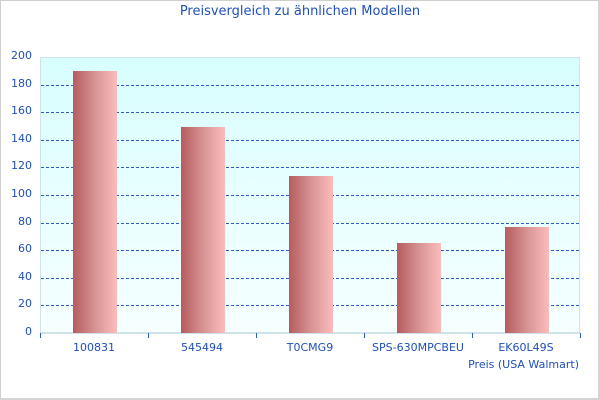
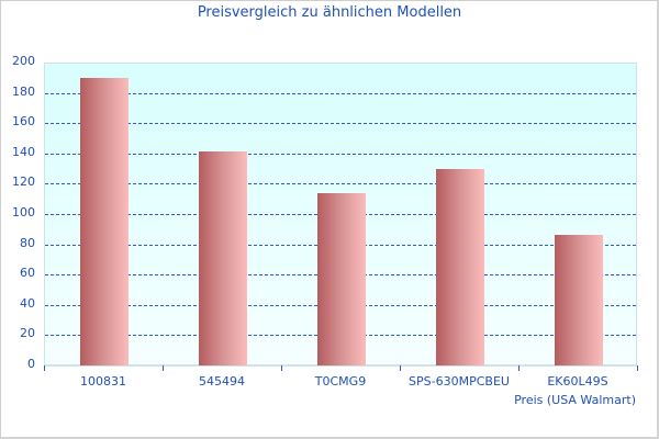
545494: 149 -> 141
SPS-630MPCBEU: 65 -> 130
EK60L49S: 77 -> 86
